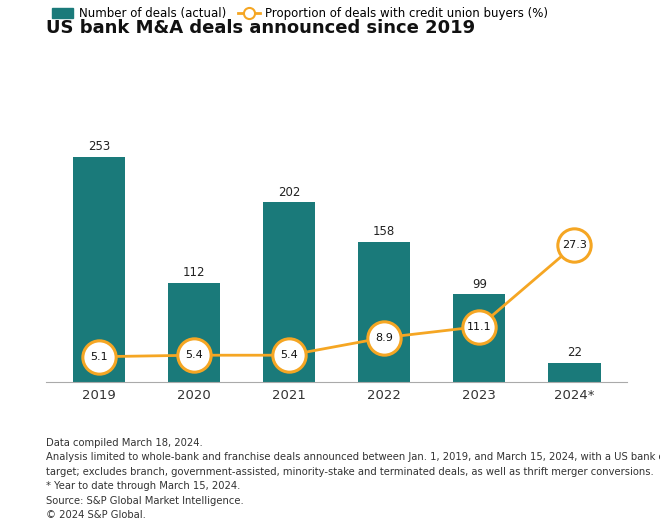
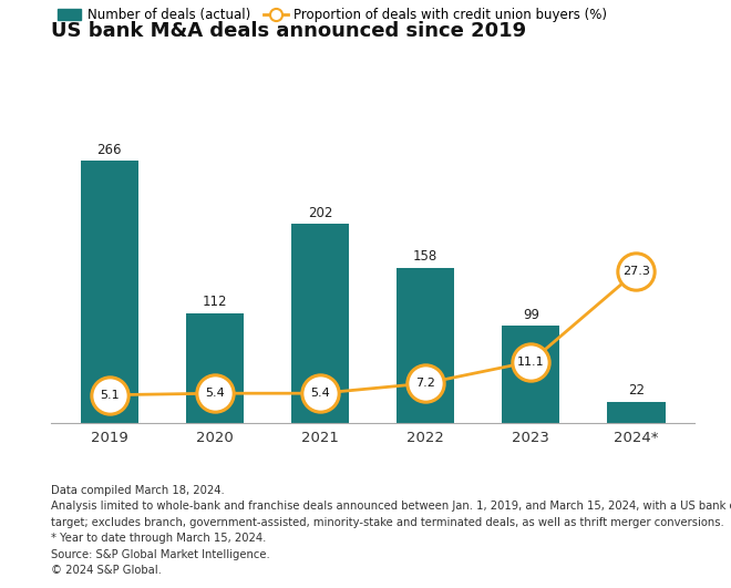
Number of deals (actual)/2019: 253 -> 266
Proportion of deals with credit union buyers (%)/2022: 8.9 -> 7.2
